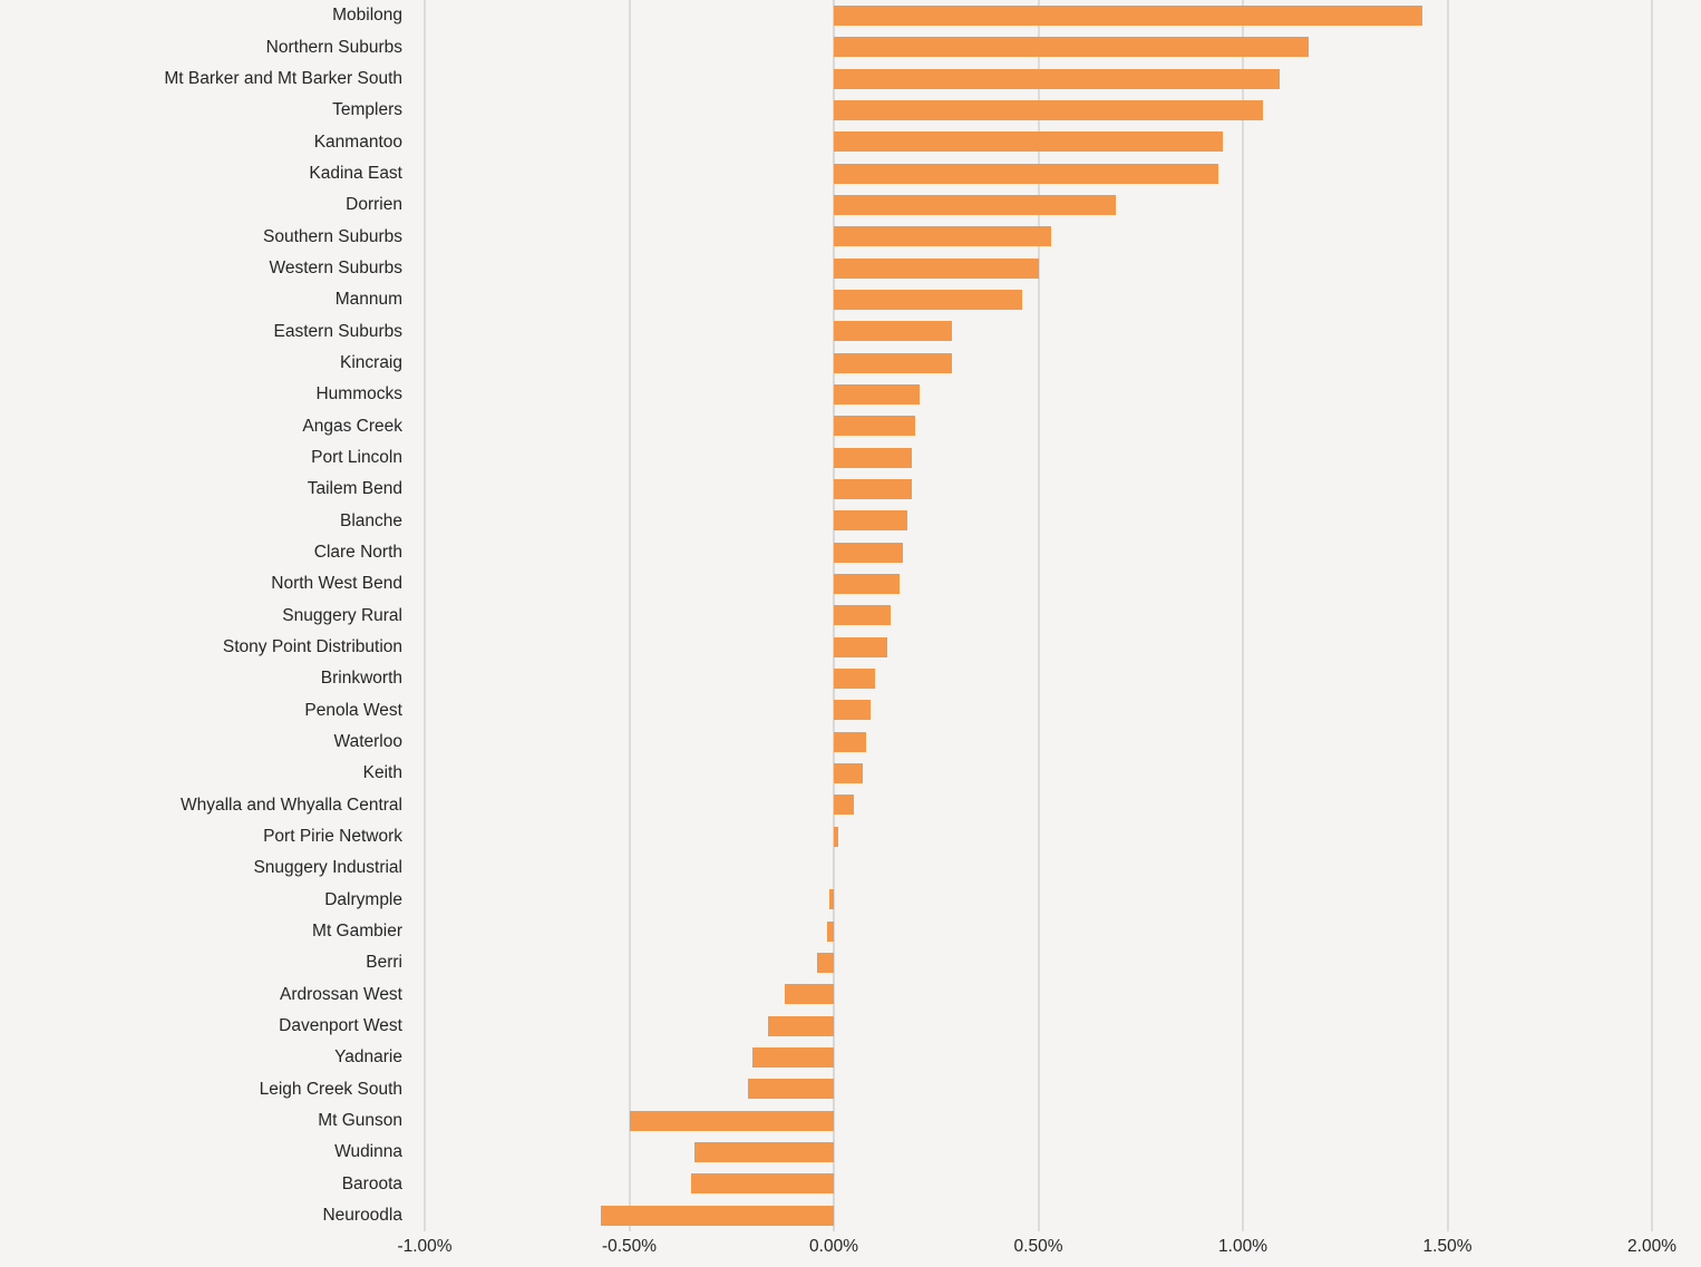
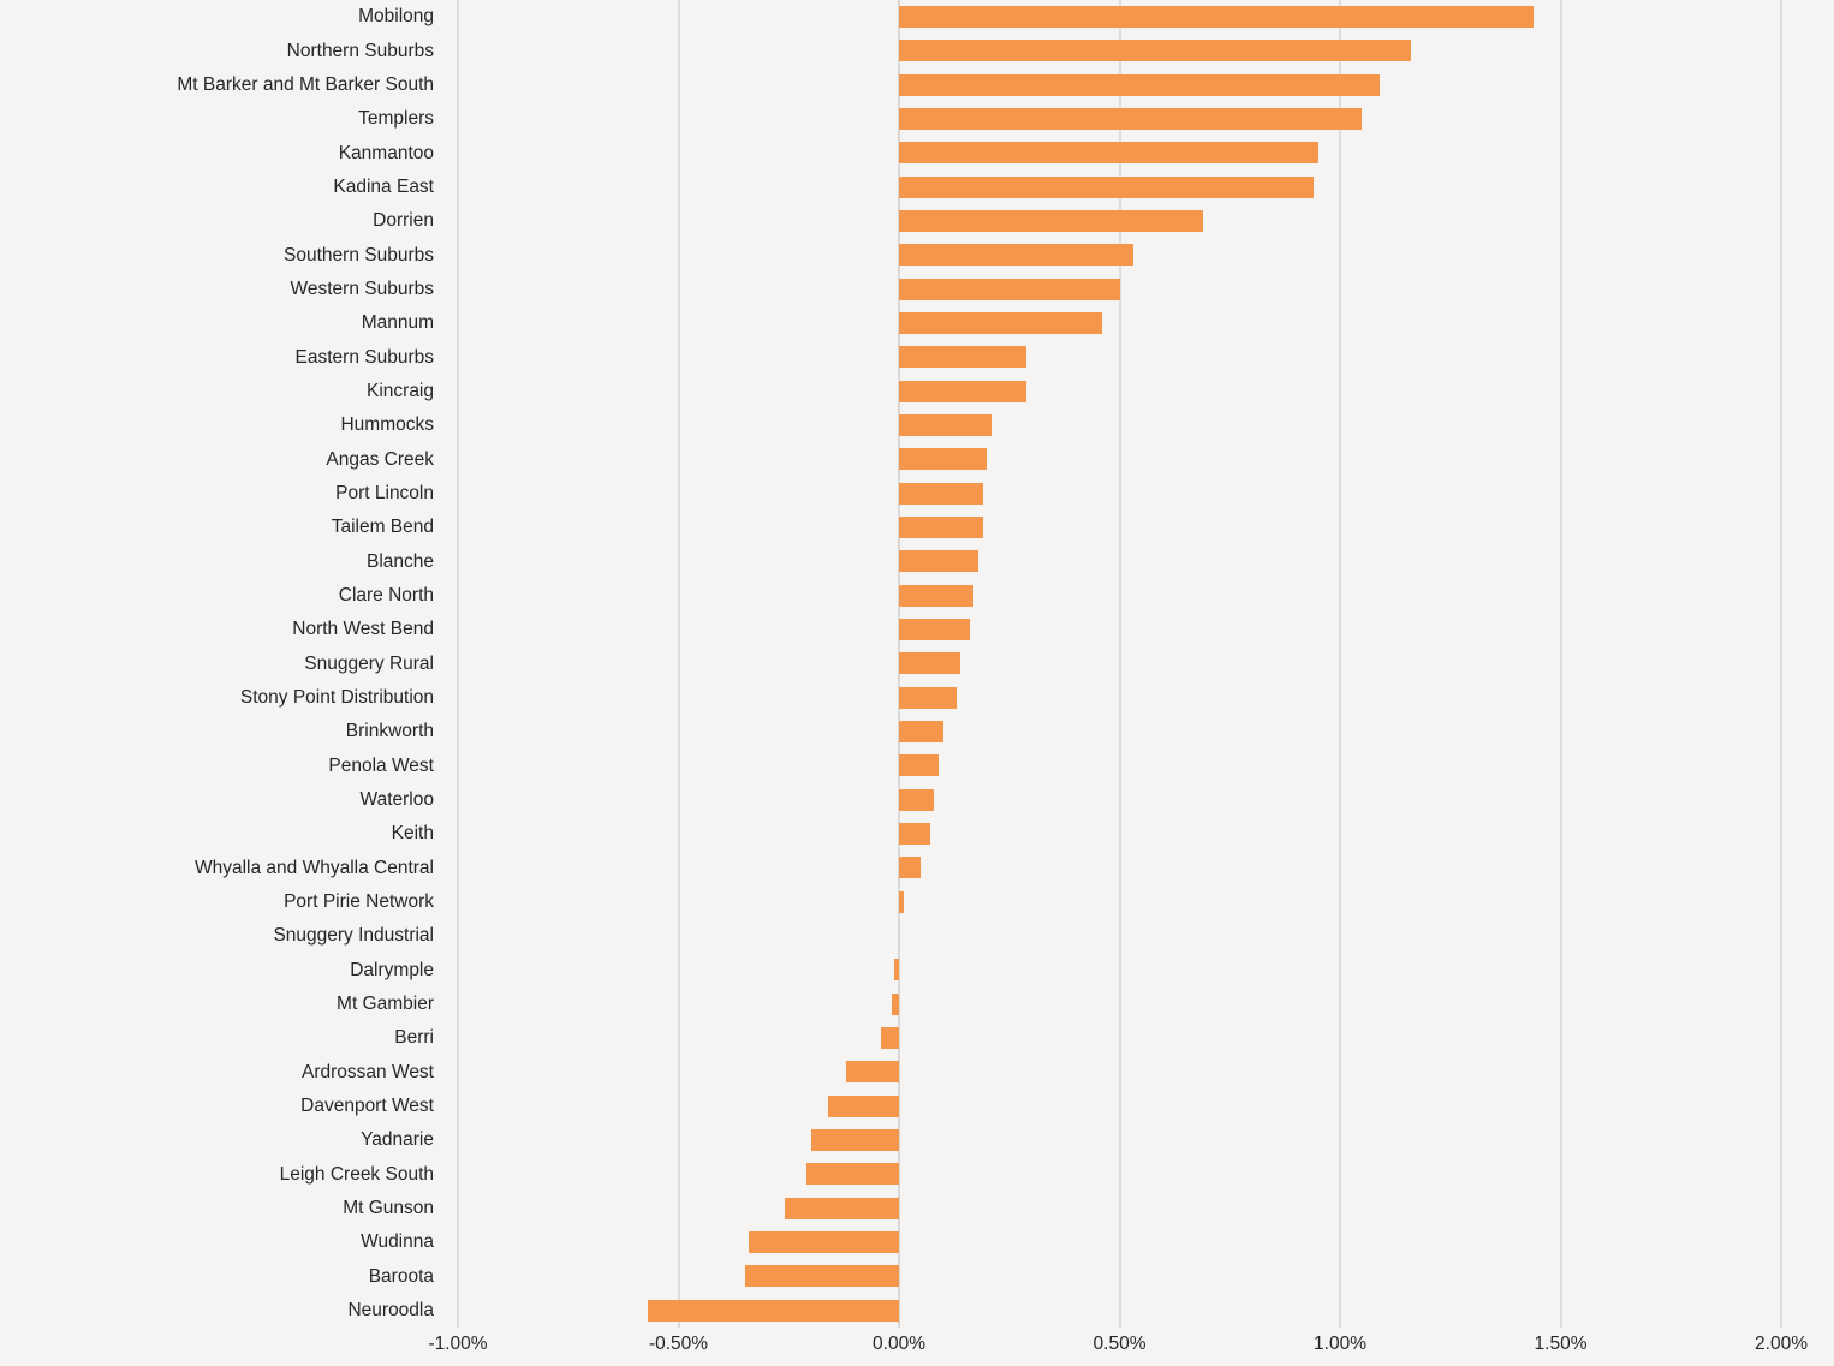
Mt Gunson: -0.50% -> -0.26%
